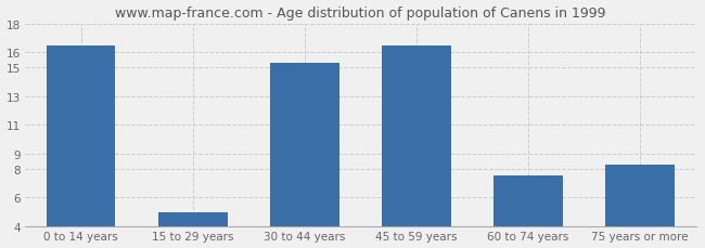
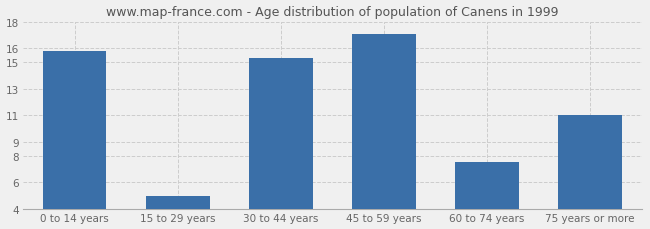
0 to 14 years: 16.5 -> 15.8
45 to 59 years: 16.5 -> 17.1
75 years or more: 8.3 -> 11.0
